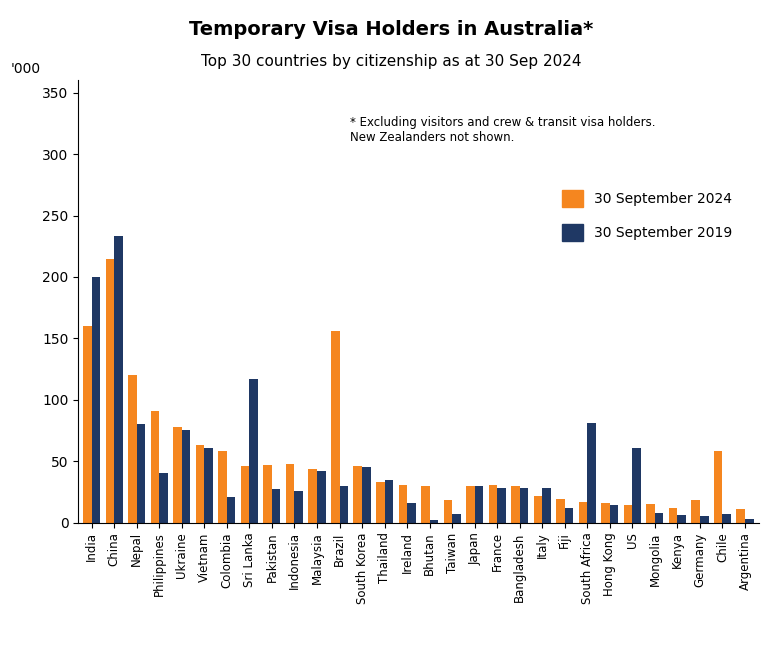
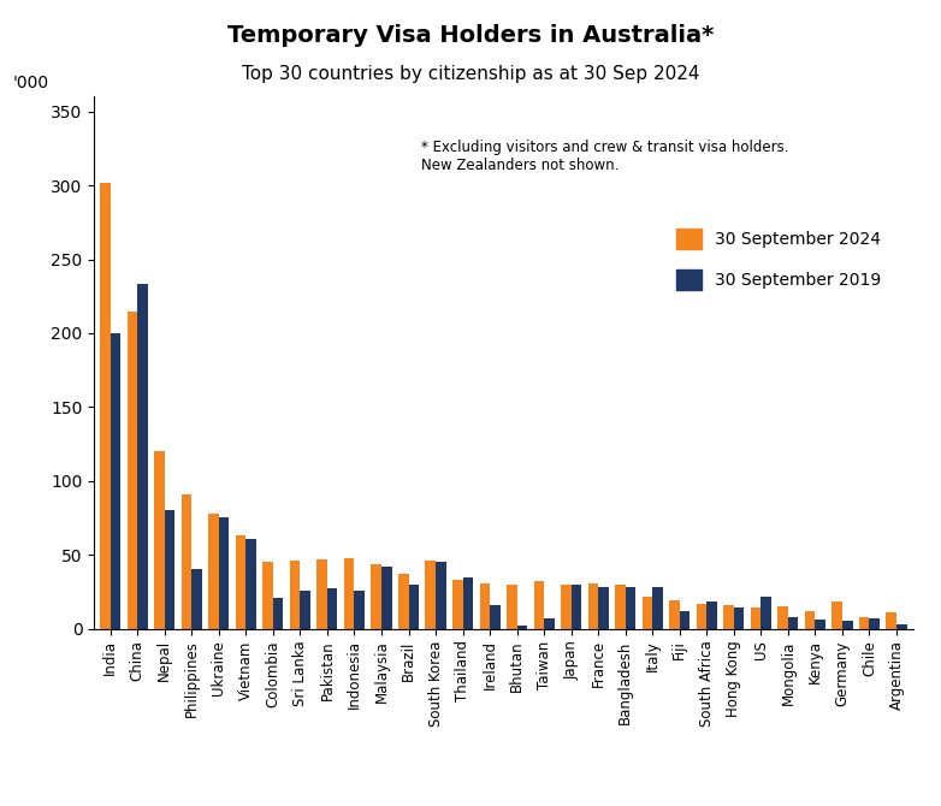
30 September 2024/India: 160 -> 302
30 September 2024/Colombia: 58 -> 45
30 September 2019/Sri Lanka: 117 -> 26
30 September 2024/Brazil: 156 -> 37
30 September 2024/Taiwan: 18 -> 32
30 September 2019/South Africa: 81 -> 18
30 September 2019/US: 61 -> 22
30 September 2024/Chile: 58 -> 8
